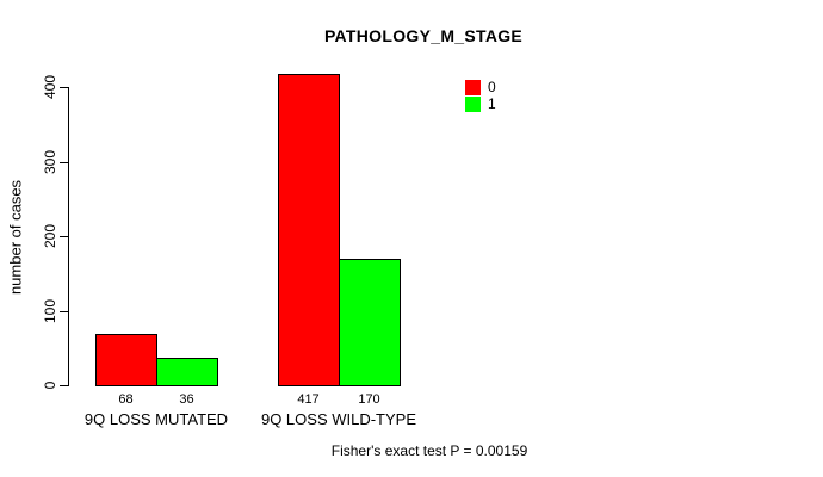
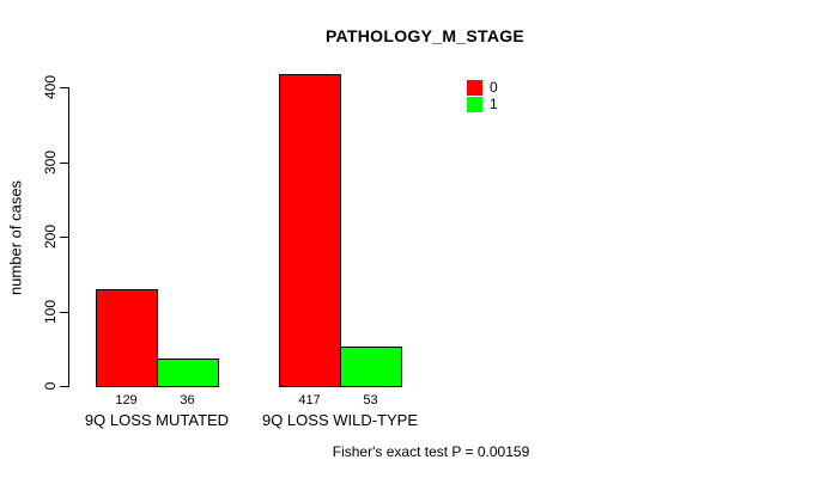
0/9Q LOSS MUTATED: 68 -> 129
1/9Q LOSS WILD-TYPE: 170 -> 53
